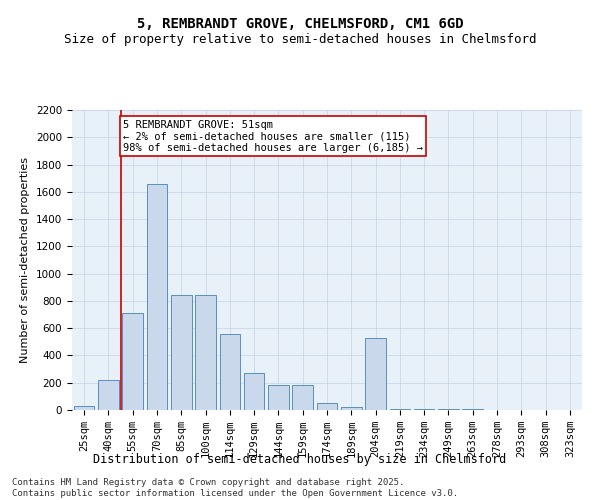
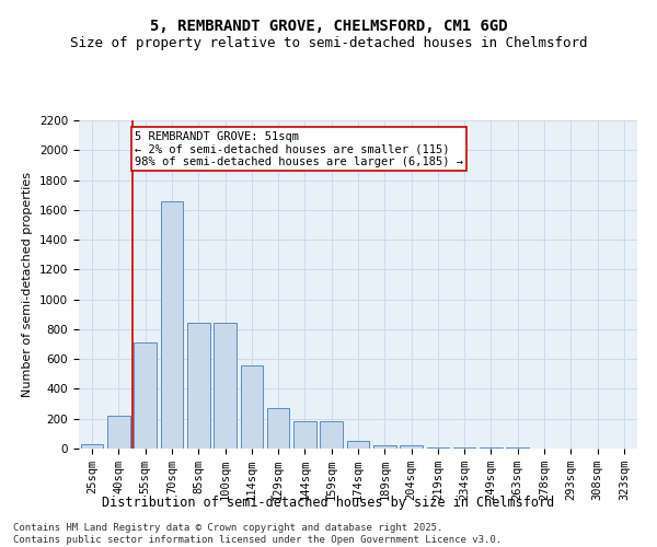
204sqm: 530 -> 20
